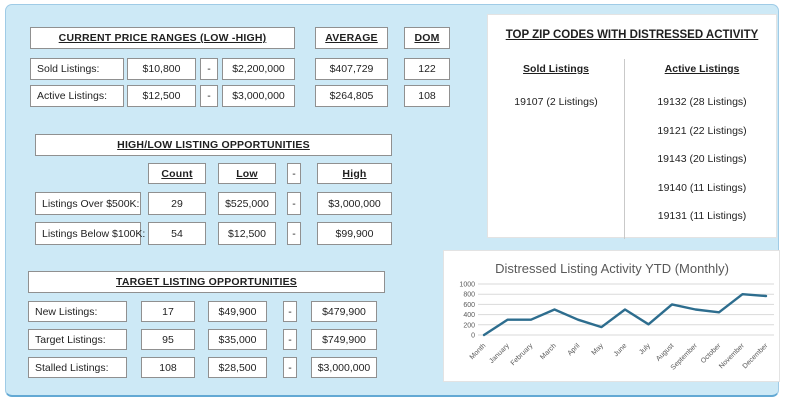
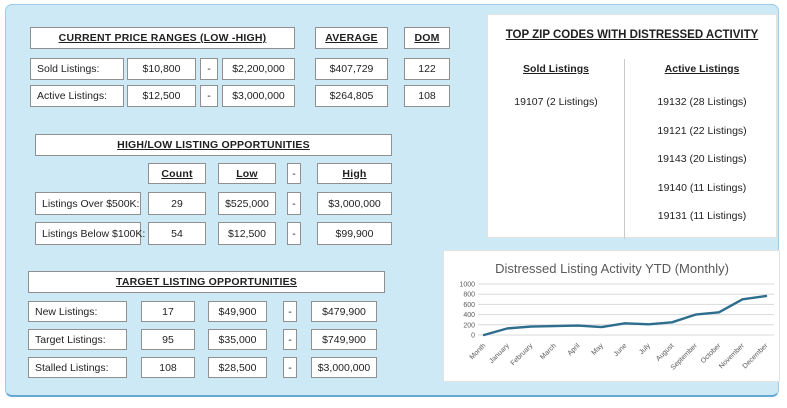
January: 300 -> 100
February: 300 -> 200
March: 500 -> 200
April: 300 -> 200
June: 500 -> 200
August: 600 -> 200
September: 500 -> 400
November: 800 -> 700
